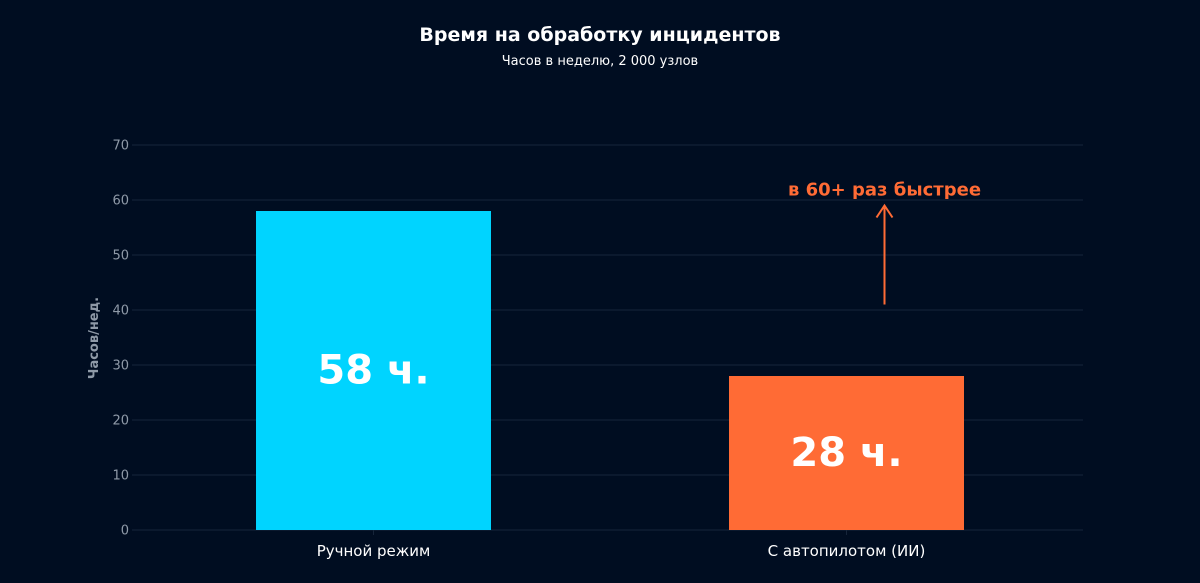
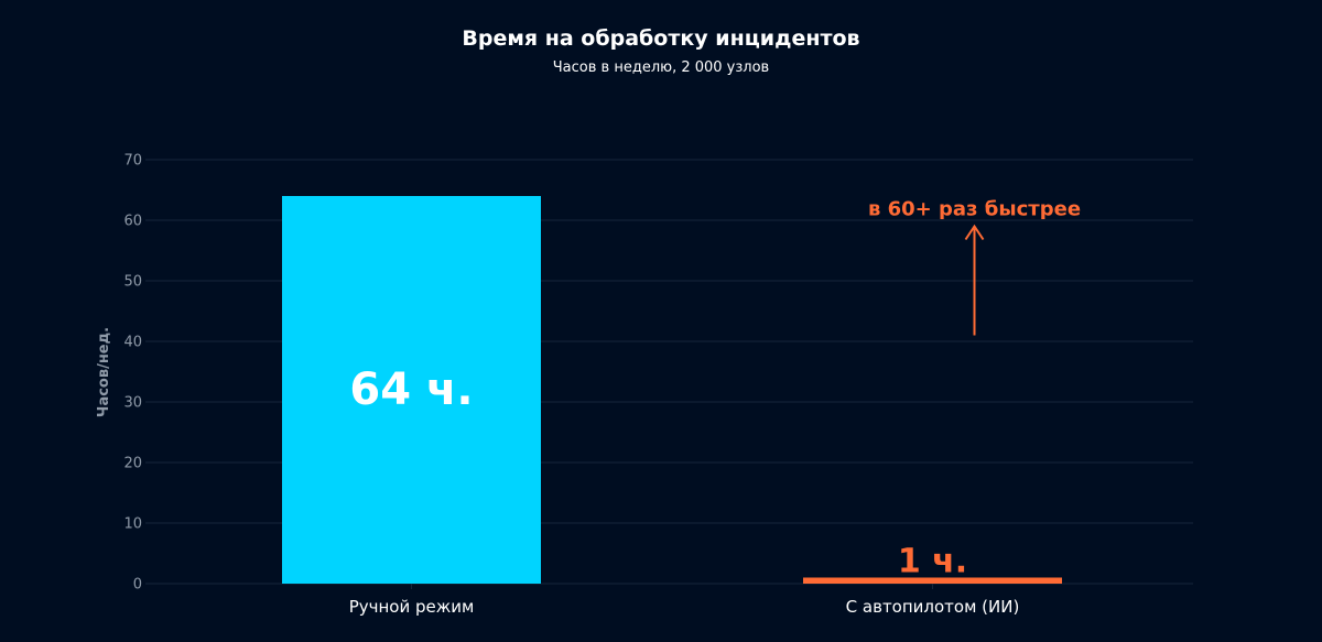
Ручной режим: 58 -> 64
С автопилотом (ИИ): 28 -> 1
